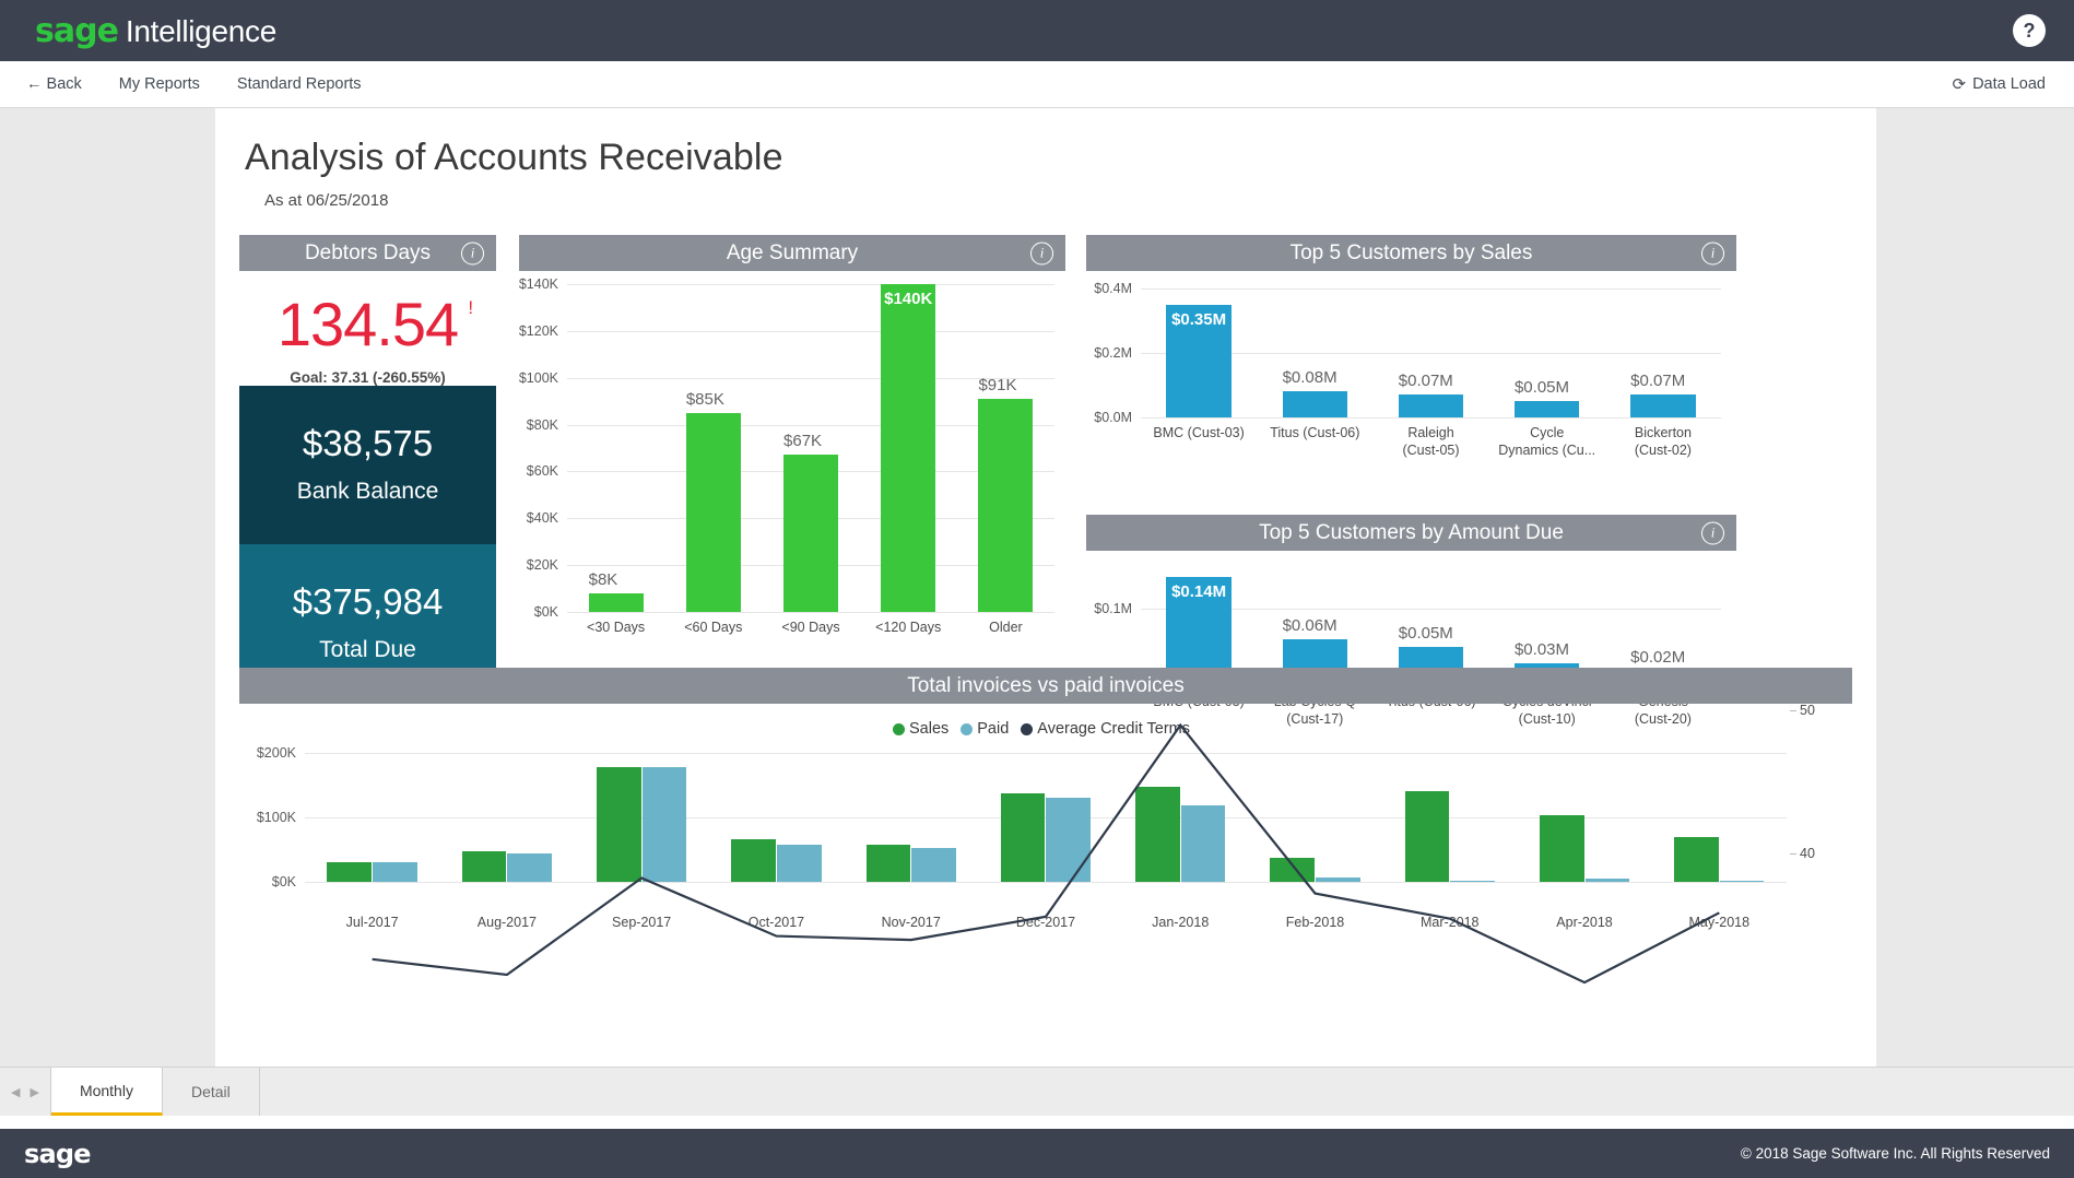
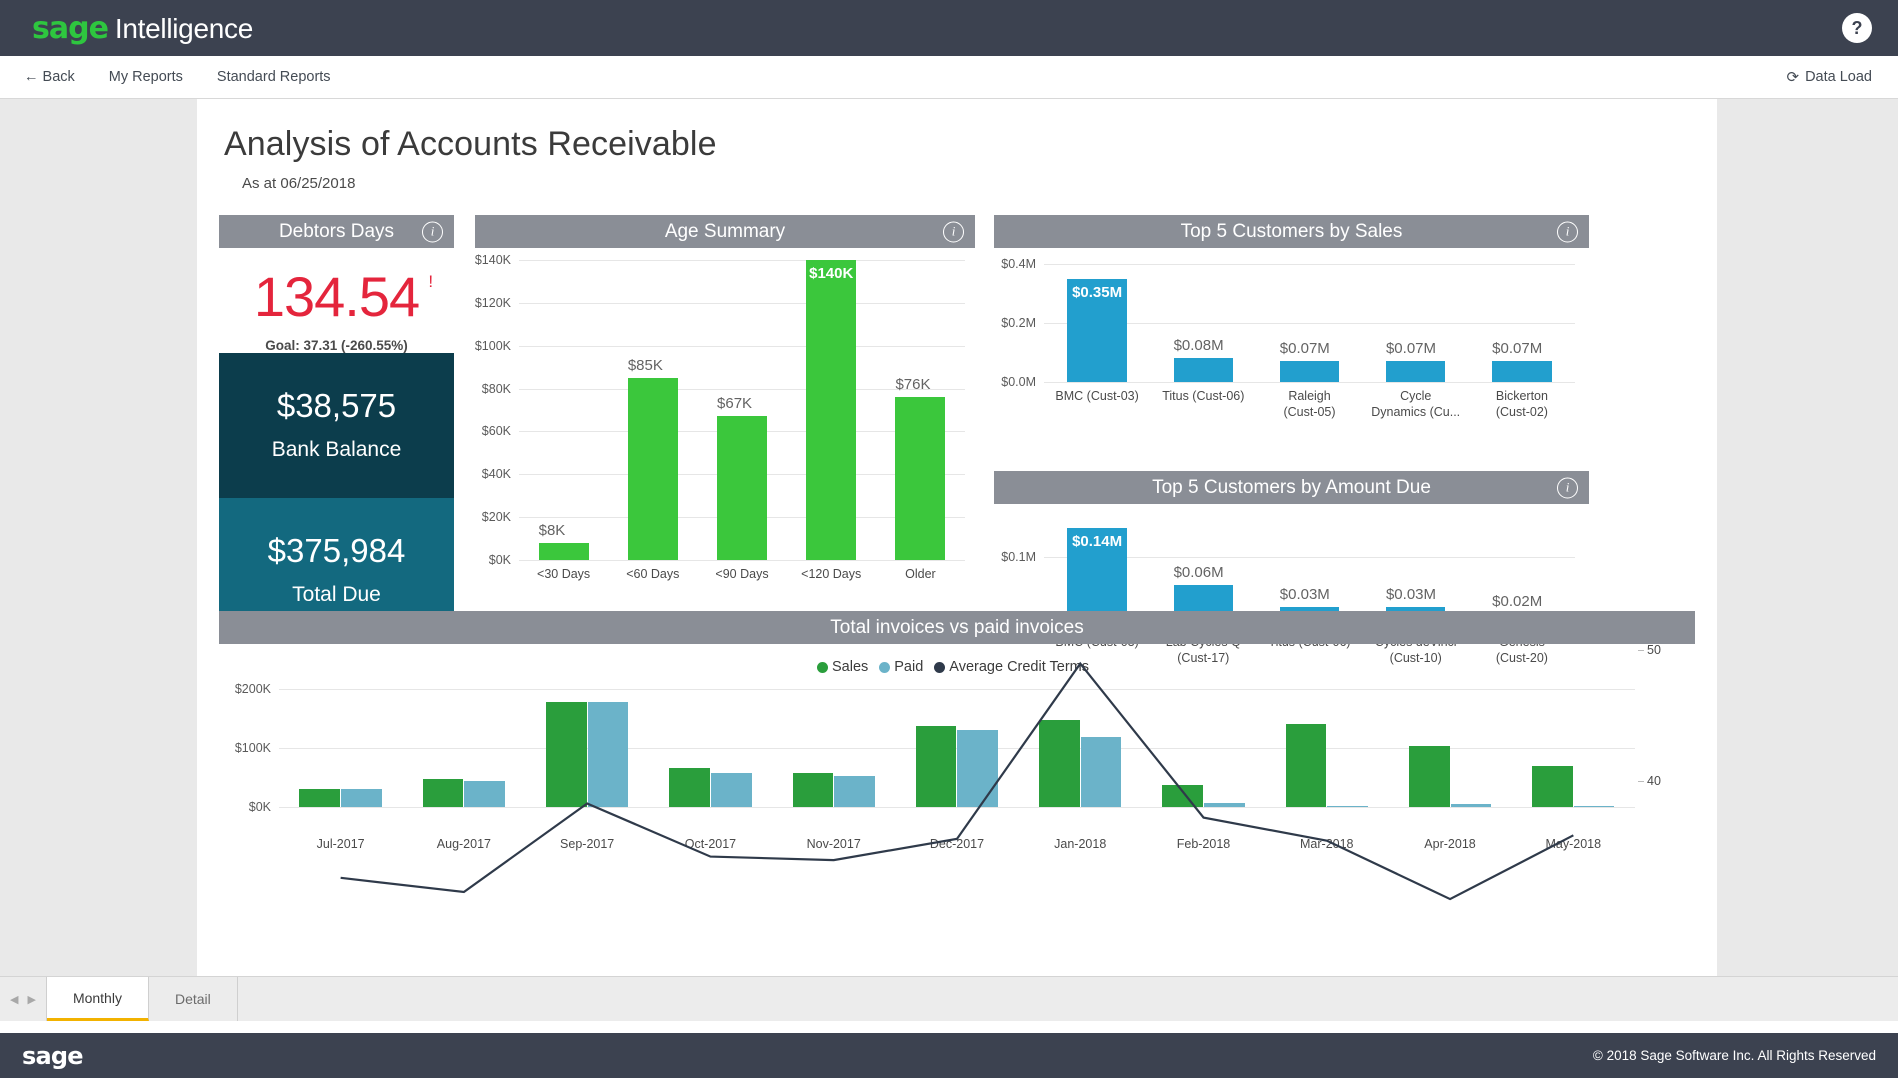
Age Summary/Older: $91K -> $76K
Top 5 Customers by Sales/Cycle Dynamics (Cu...: $0.05M -> $0.07M
Top 5 Customers by Amount Due/Titus (Cust-06): $0.05M -> $0.03M
